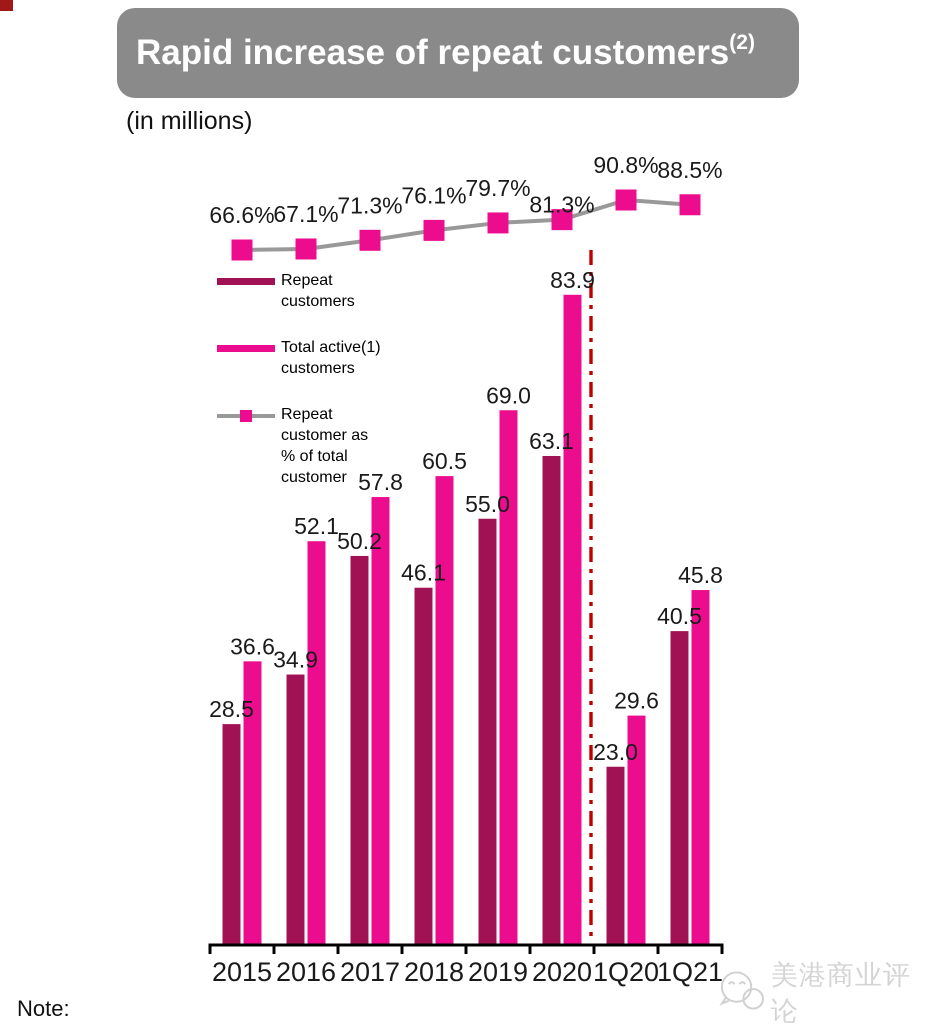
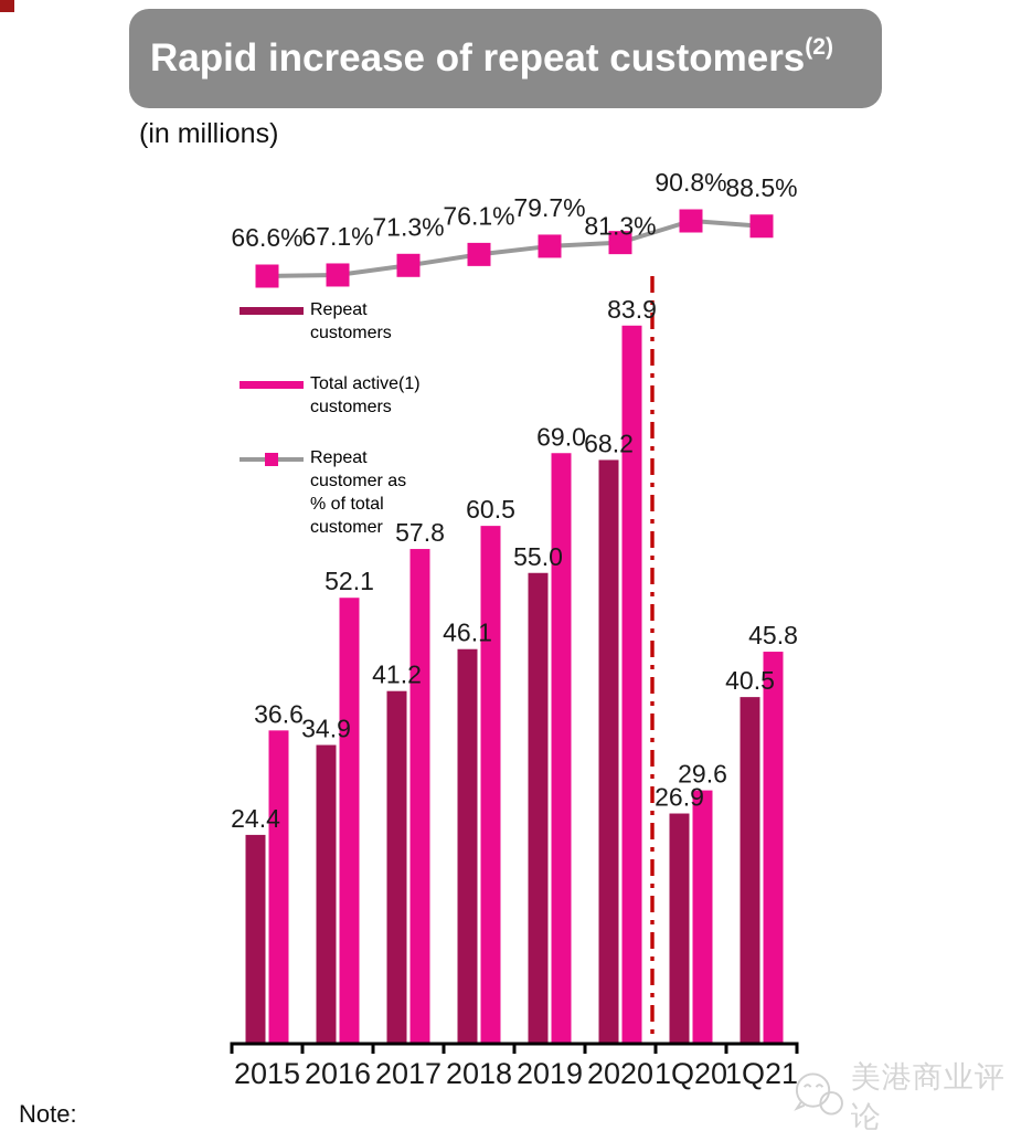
Repeat customers/2015: 28.5 -> 24.4
Repeat customers/2017: 50.2 -> 41.2
Repeat customers/2020: 63.1 -> 68.2
Repeat customers/1Q20: 23.0 -> 26.9
